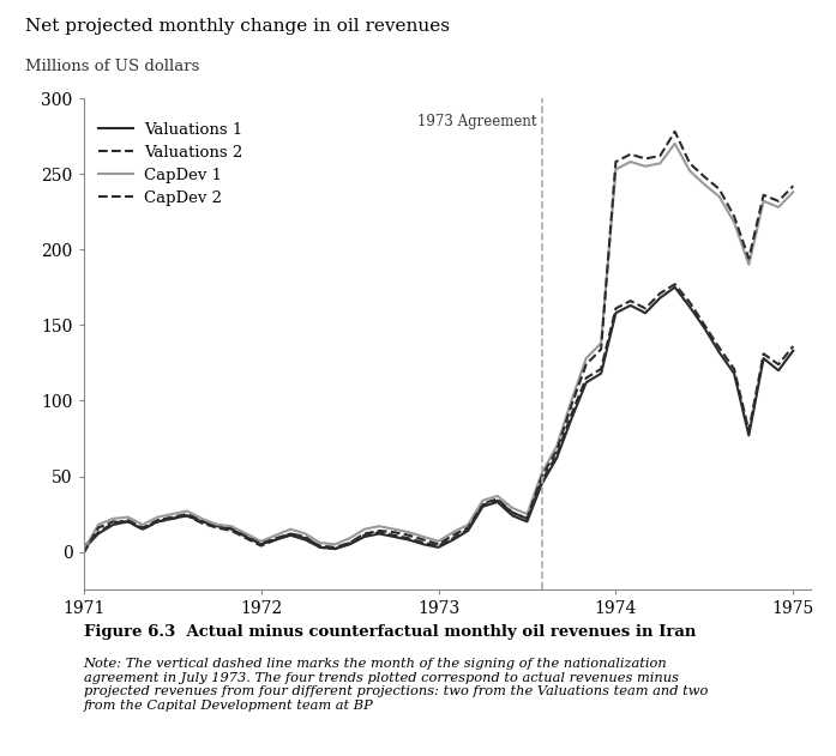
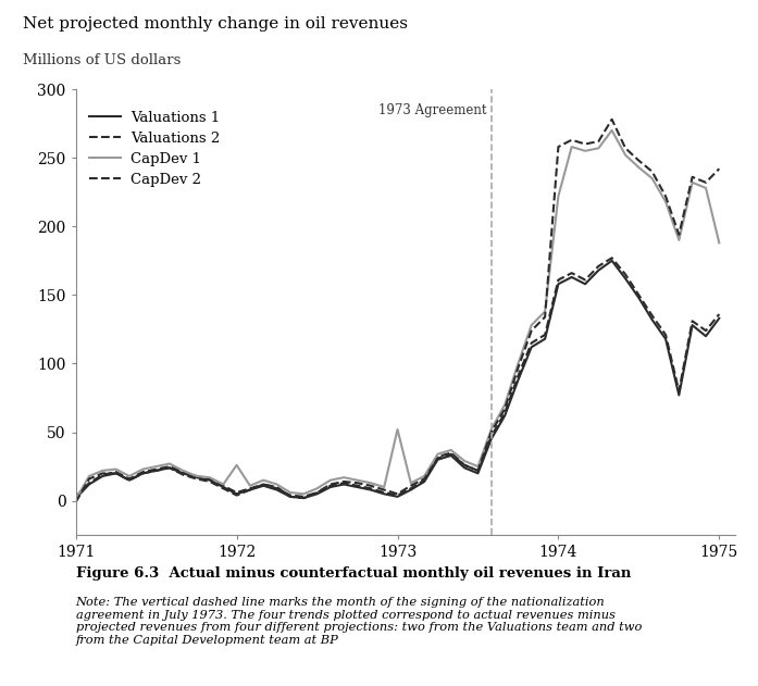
CapDev 1/1972: 7 -> 26
CapDev 1/1973: 7 -> 52
CapDev 1/1974: 253 -> 222
CapDev 1/1975: 238 -> 188
